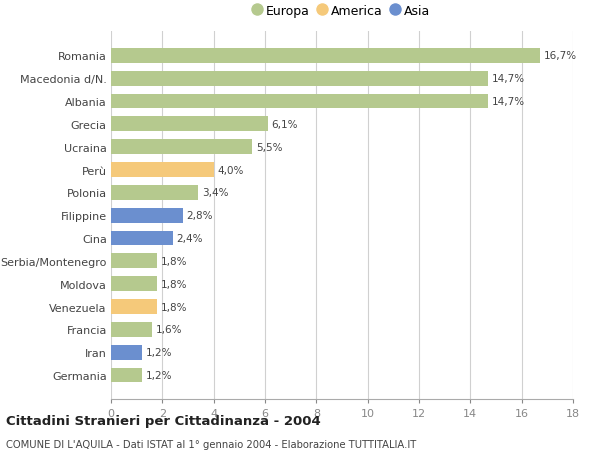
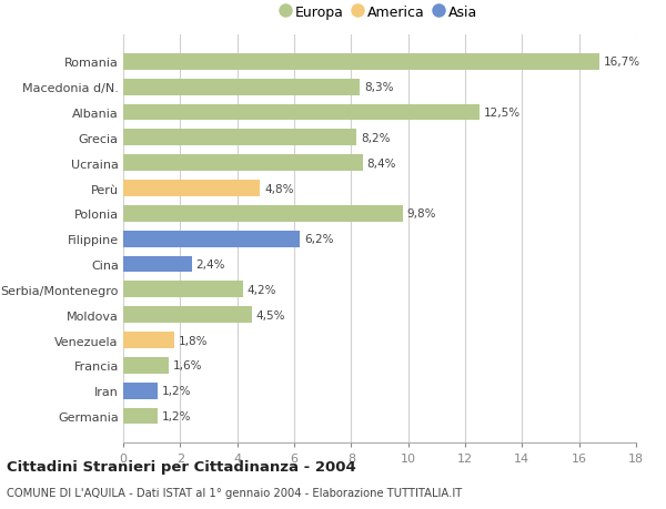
Macedonia d/N.: 14,7% -> 8,3%
Albania: 14,7% -> 12,5%
Grecia: 6,1% -> 8,2%
Ucraina: 5,5% -> 8,4%
Perù: 4,0% -> 4,8%
Polonia: 3,4% -> 9,8%
Filippine: 2,8% -> 6,2%
Serbia/Montenegro: 1,8% -> 4,2%
Moldova: 1,8% -> 4,5%
